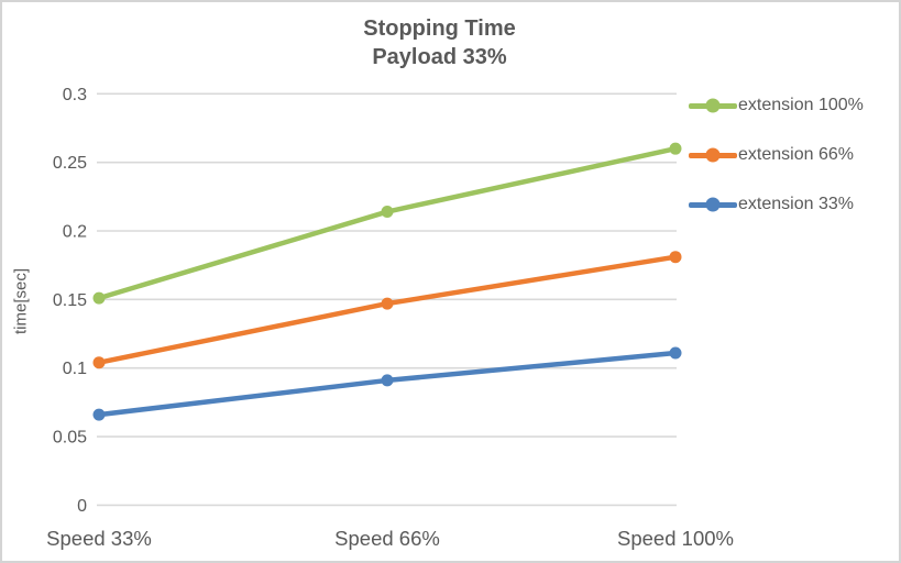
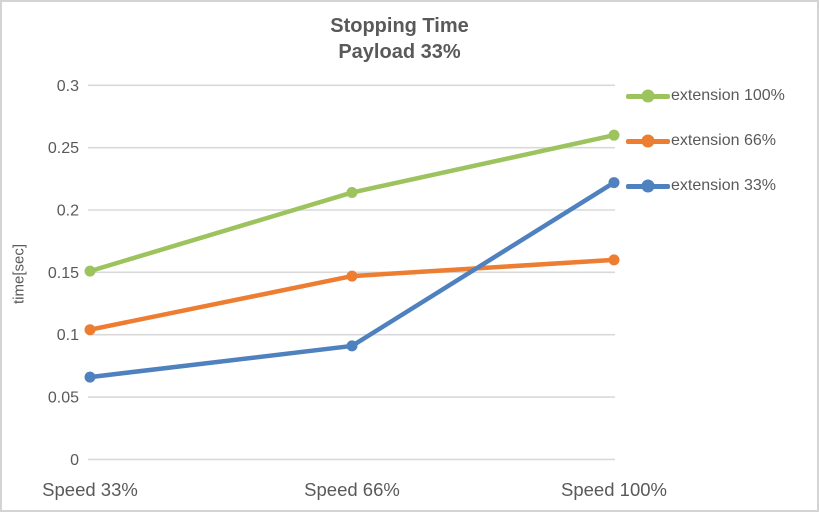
extension 66%/Speed 100%: 0.181 -> 0.160
extension 33%/Speed 100%: 0.111 -> 0.222
